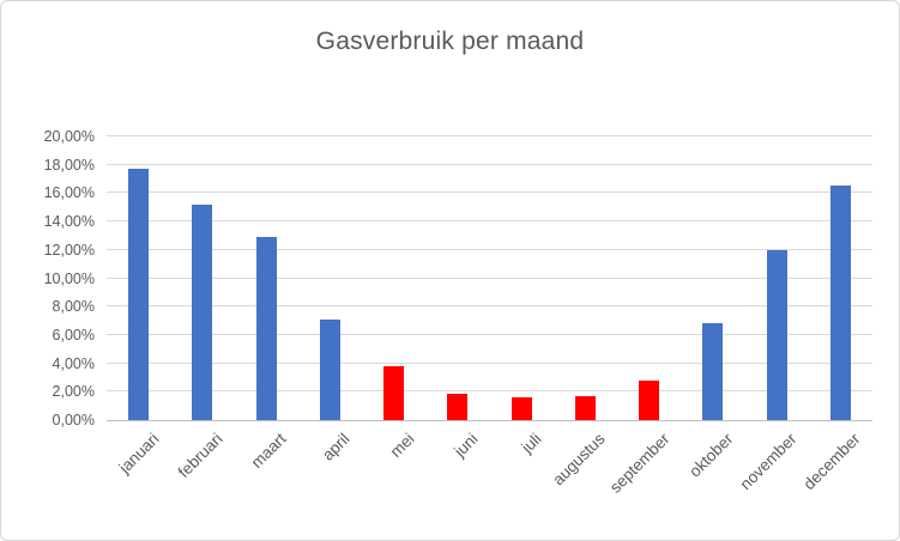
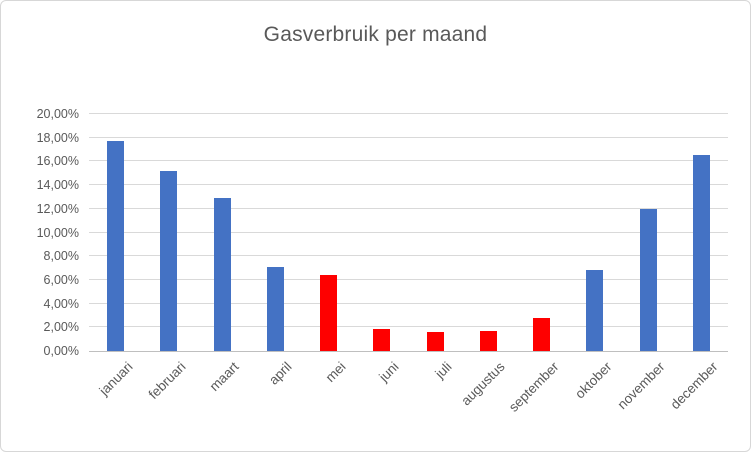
mei: 3,8% -> 6,4%
